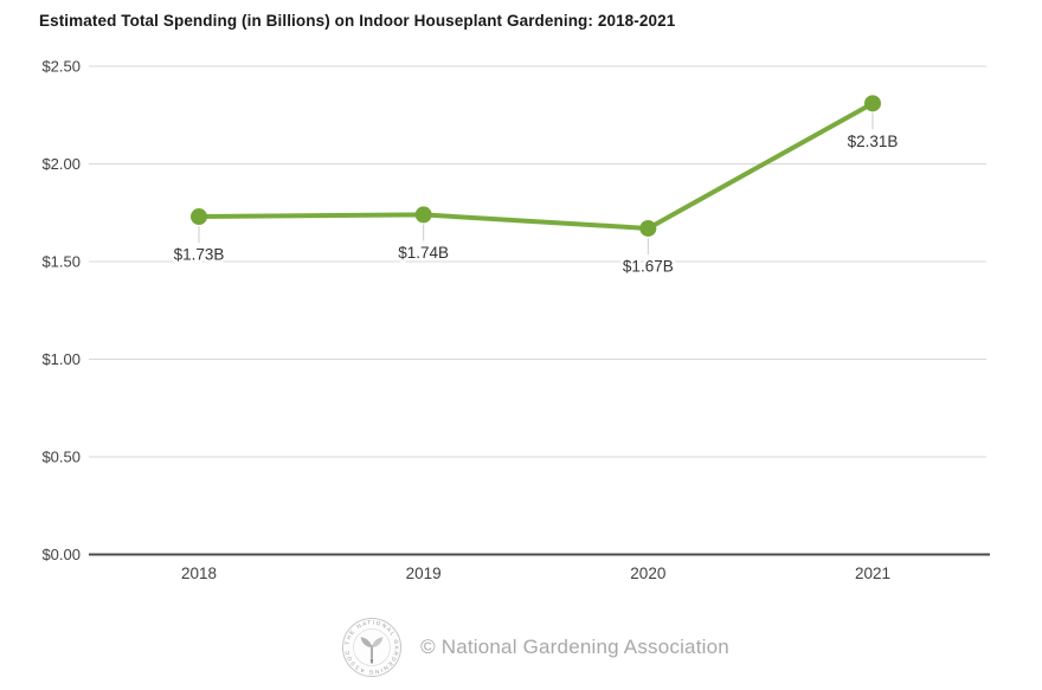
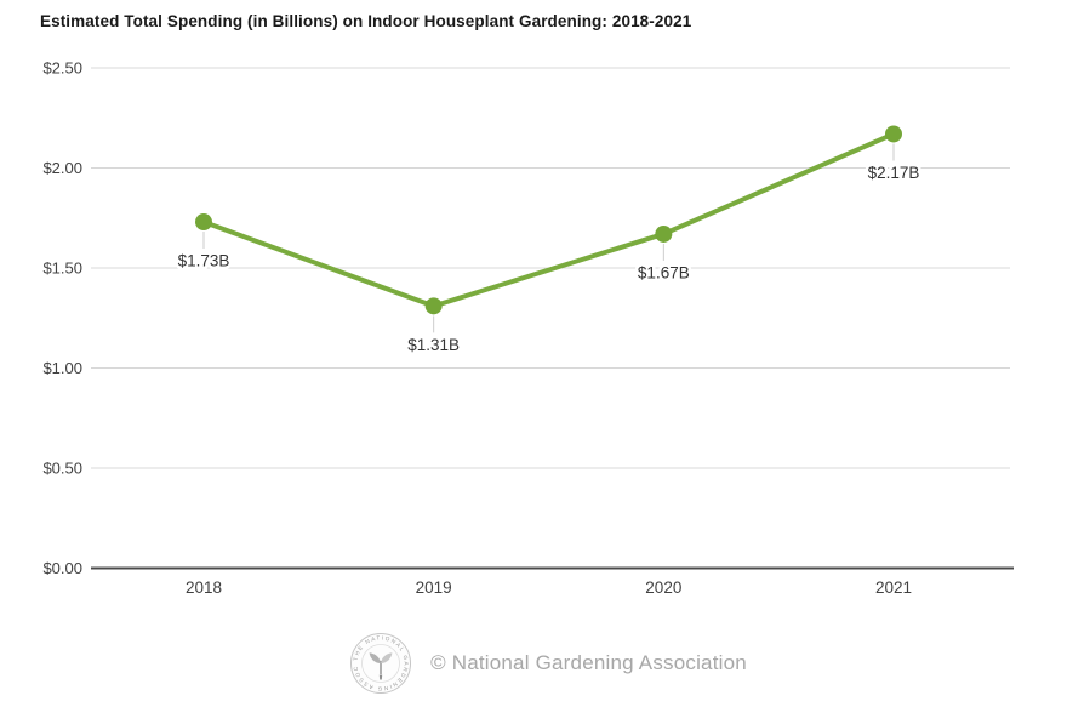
2019: $1.74B -> $1.31B
2021: $2.31B -> $2.17B
